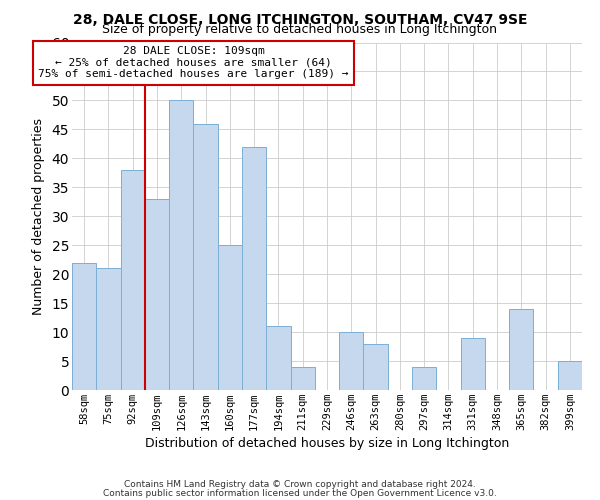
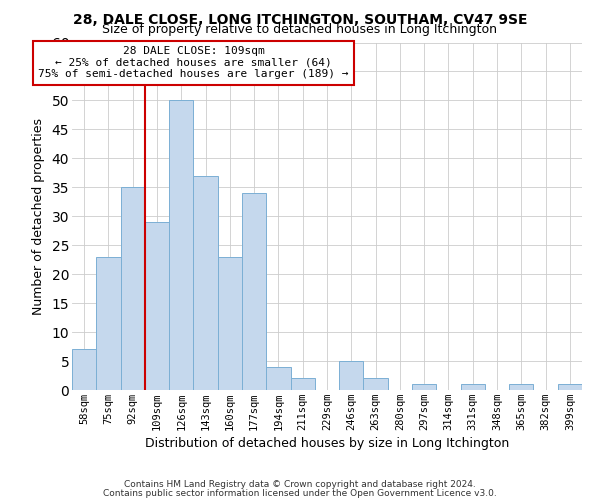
58sqm: 22 -> 7
75sqm: 21 -> 23
92sqm: 38 -> 35
109sqm: 33 -> 29
143sqm: 46 -> 37
160sqm: 25 -> 23
177sqm: 42 -> 34
194sqm: 11 -> 4
211sqm: 4 -> 2
246sqm: 10 -> 5
263sqm: 8 -> 2
297sqm: 4 -> 1
331sqm: 9 -> 1
365sqm: 14 -> 1
399sqm: 5 -> 1
